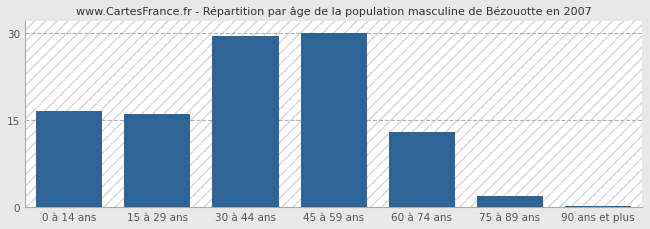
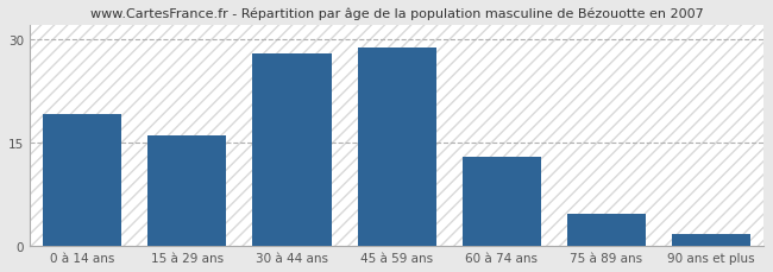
0 à 14 ans: 16.5 -> 19.2
30 à 44 ans: 29.5 -> 28.0
45 à 59 ans: 30.0 -> 28.8
75 à 89 ans: 2.0 -> 4.6
90 ans et plus: 0.2 -> 1.8
